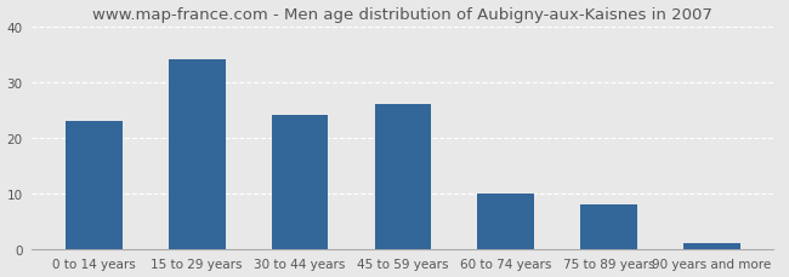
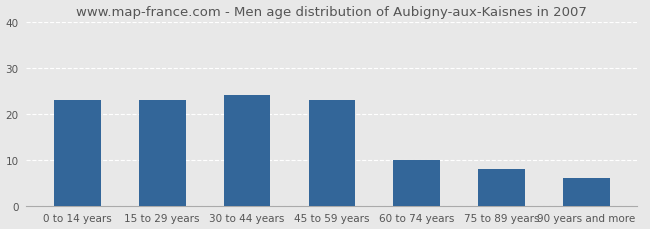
15 to 29 years: 34 -> 23
45 to 59 years: 26 -> 23
90 years and more: 1 -> 6
